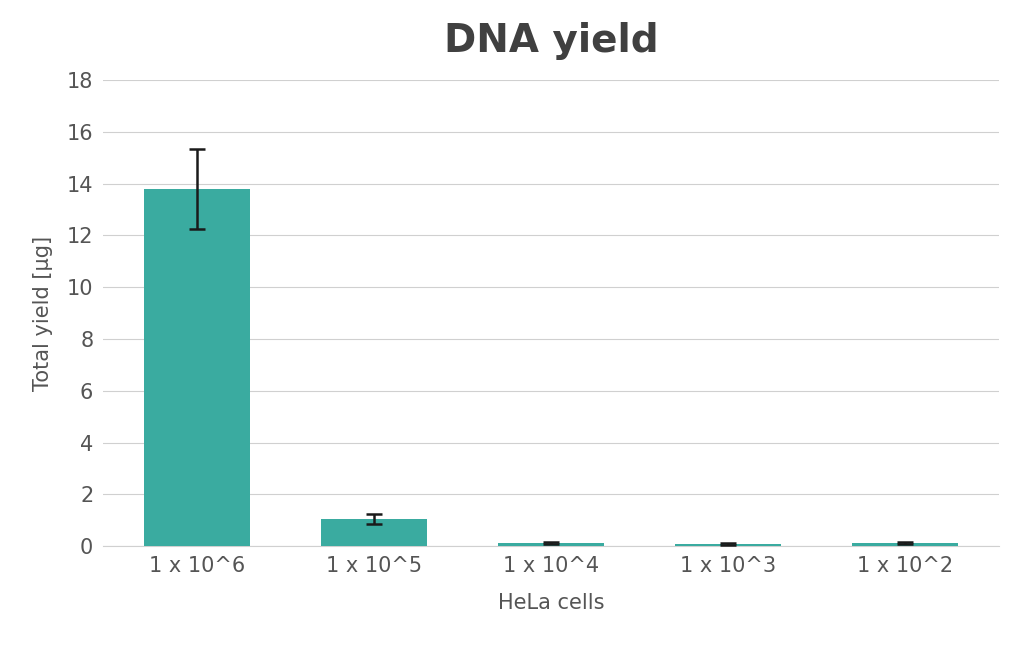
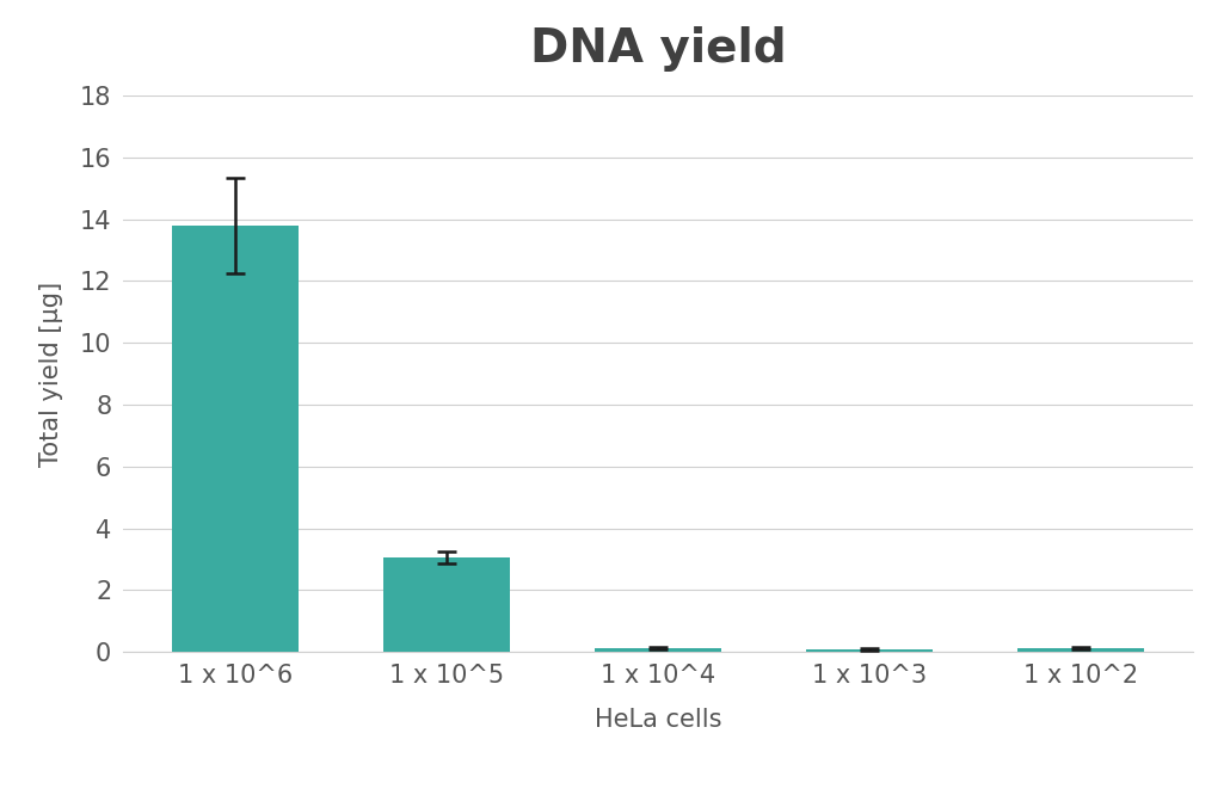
1 x 10^5: 1.05 -> 3.05
